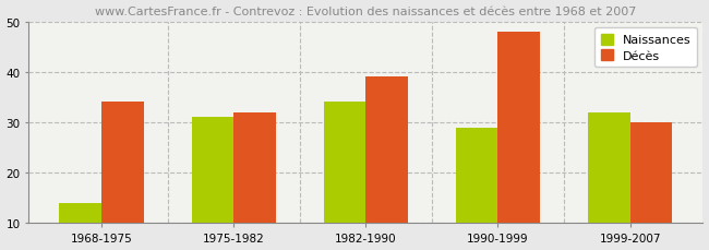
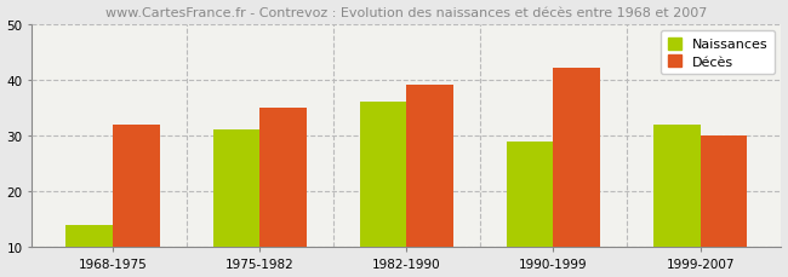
Décès/1968-1975: 34 -> 32
Décès/1975-1982: 32 -> 35
Naissances/1982-1990: 34 -> 36
Décès/1990-1999: 48 -> 42
